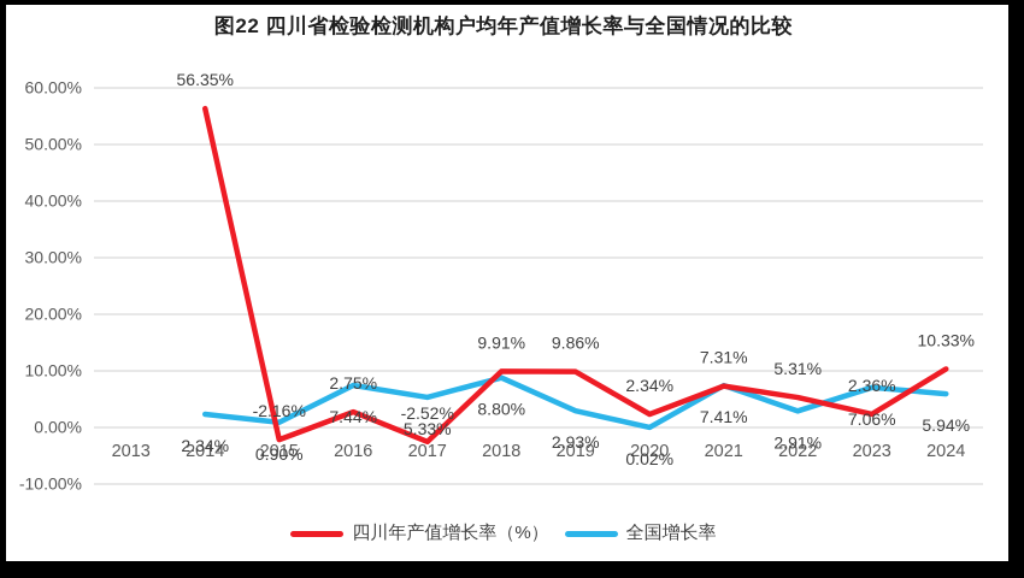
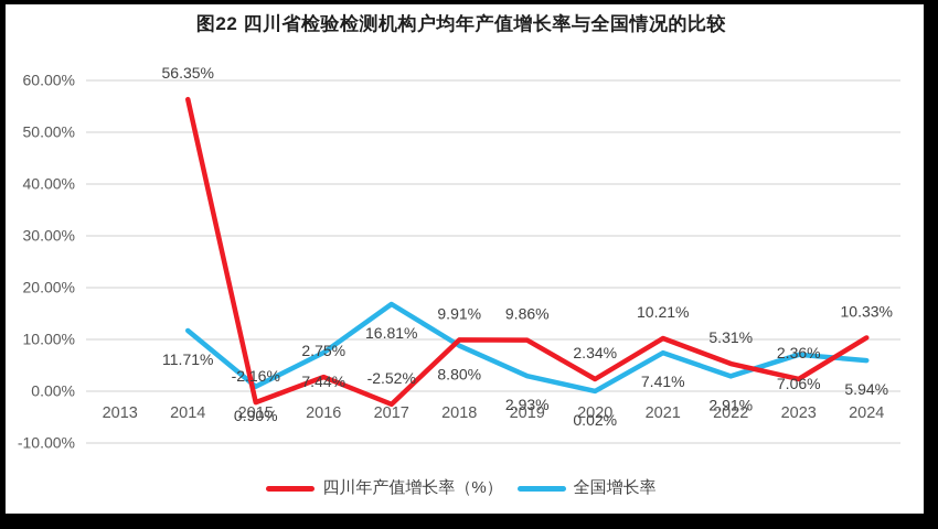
全国增长率/2014: 2.34% -> 11.71%
全国增长率/2017: 5.33% -> 16.81%
四川年产值增长率（%）/2021: 7.31% -> 10.21%
